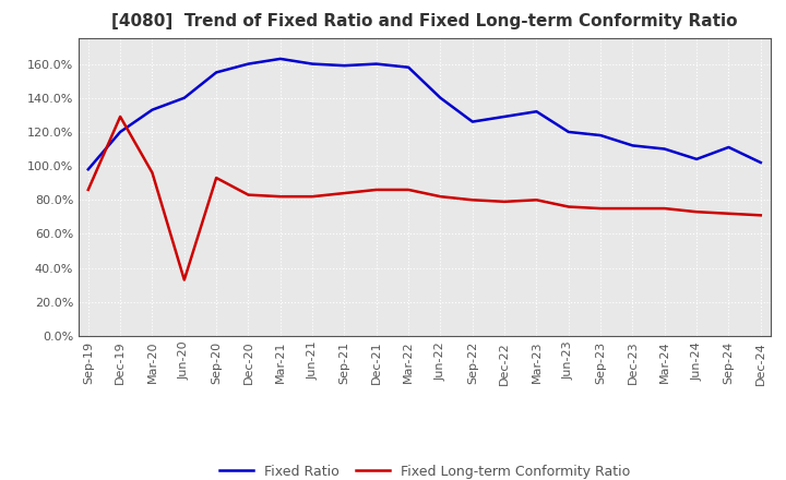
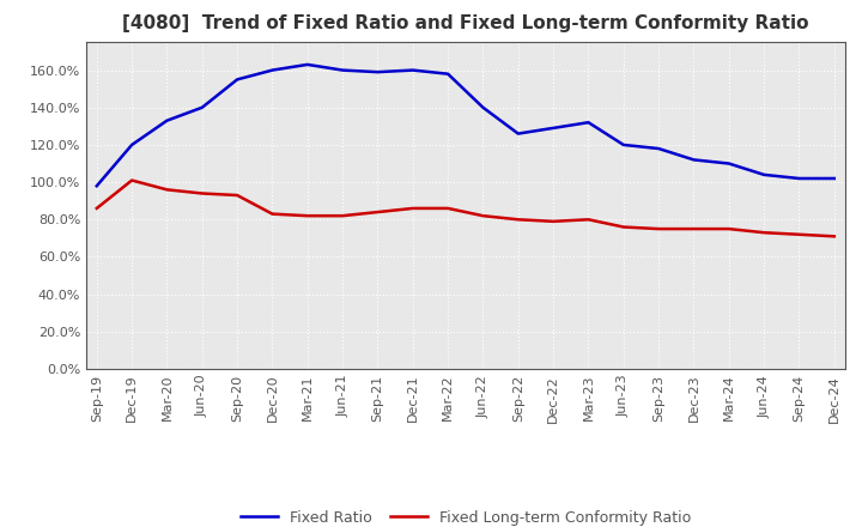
Fixed Long-term Conformity Ratio/Dec-19: 129% -> 101%
Fixed Long-term Conformity Ratio/Jun-20: 33% -> 94%
Fixed Ratio/Sep-24: 111% -> 102%
